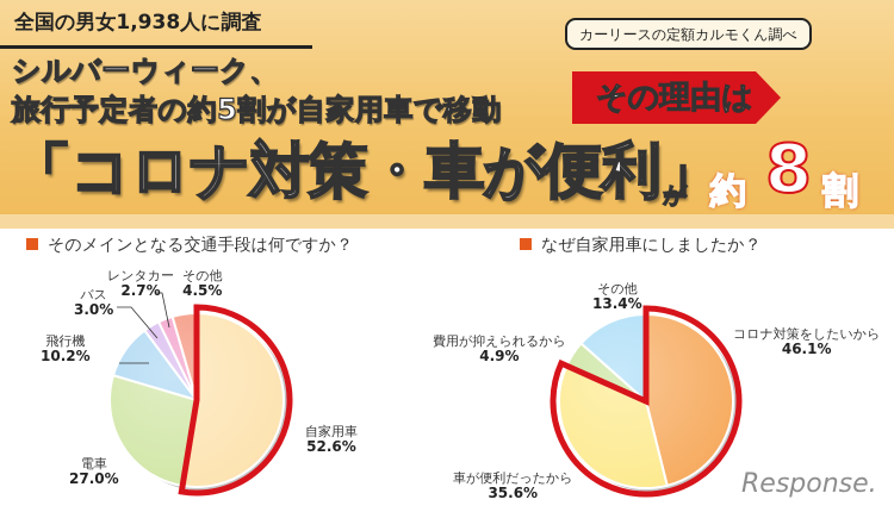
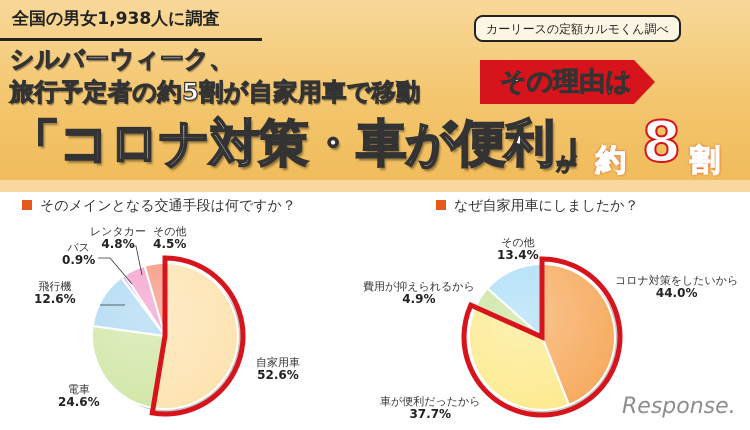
そのメインとなる交通手段は何ですか？/電車: 27.0% -> 24.6%
そのメインとなる交通手段は何ですか？/飛行機: 10.2% -> 12.6%
そのメインとなる交通手段は何ですか？/バス: 3.0% -> 0.9%
そのメインとなる交通手段は何ですか？/レンタカー: 2.7% -> 4.8%
なぜ自家用車にしましたか？/コロナ対策をしたいから: 46.1% -> 44.0%
なぜ自家用車にしましたか？/車が便利だったから: 35.6% -> 37.7%
